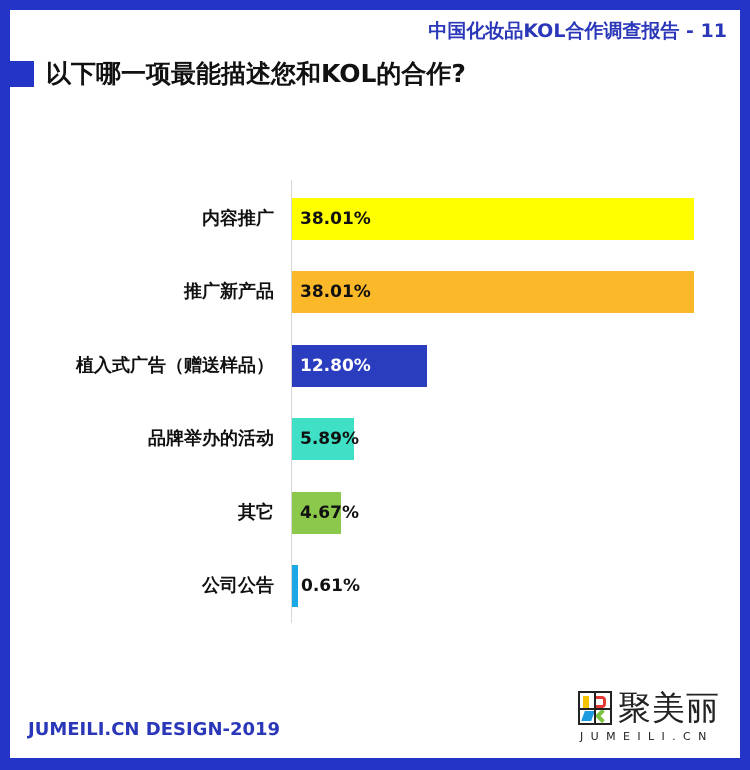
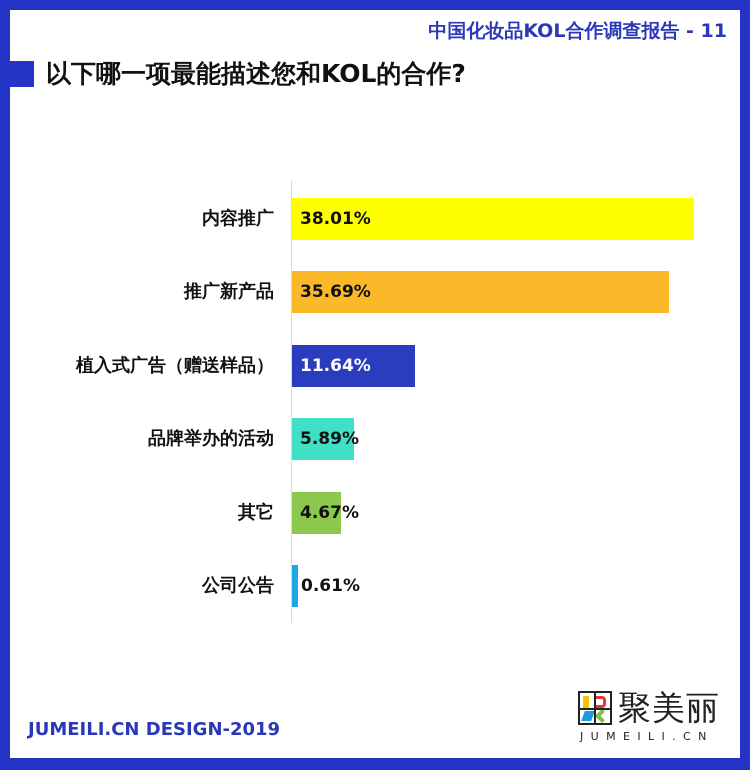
推广新产品: 38.01% -> 35.69%
植入式广告（赠送样品）: 12.80% -> 11.64%
